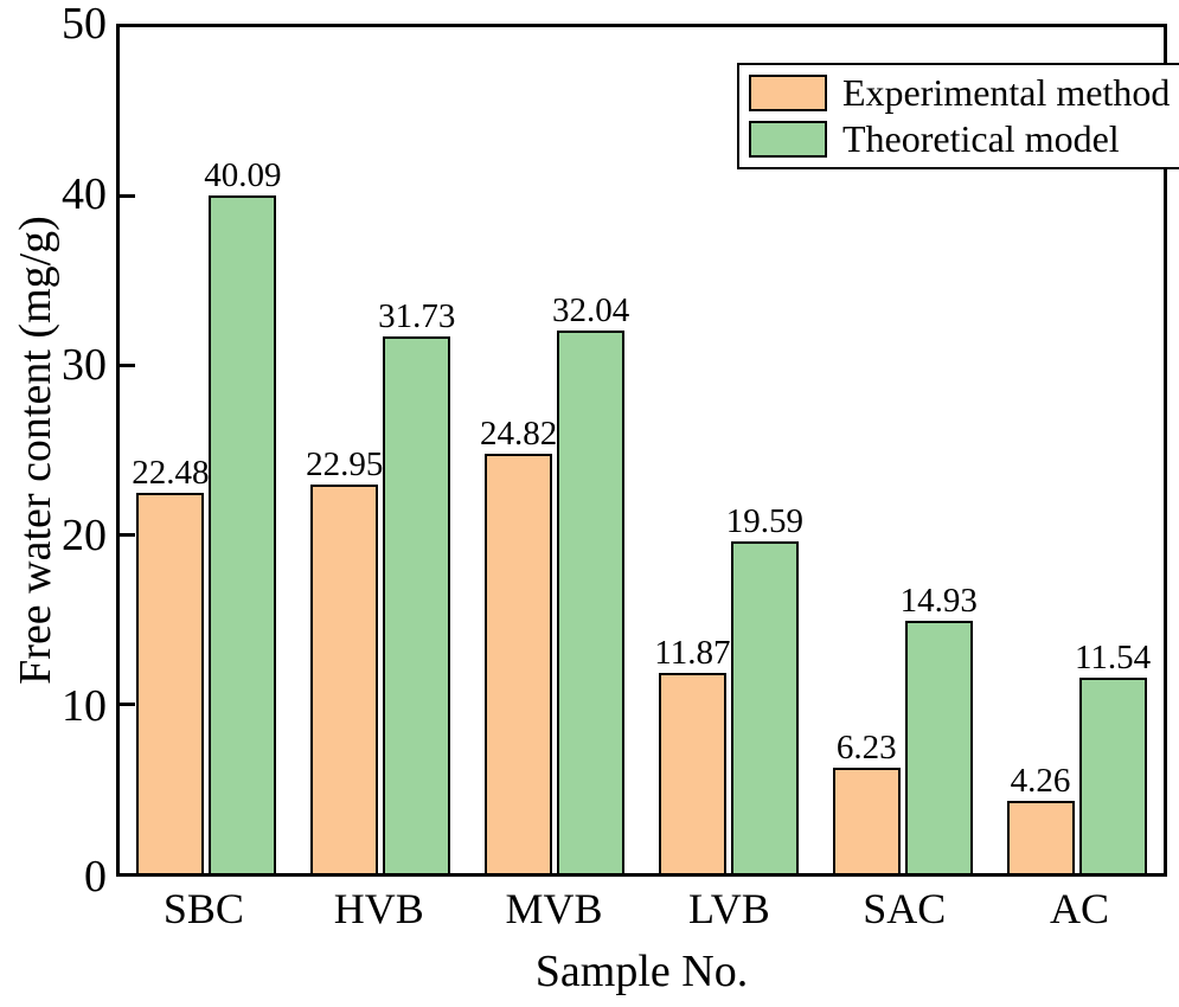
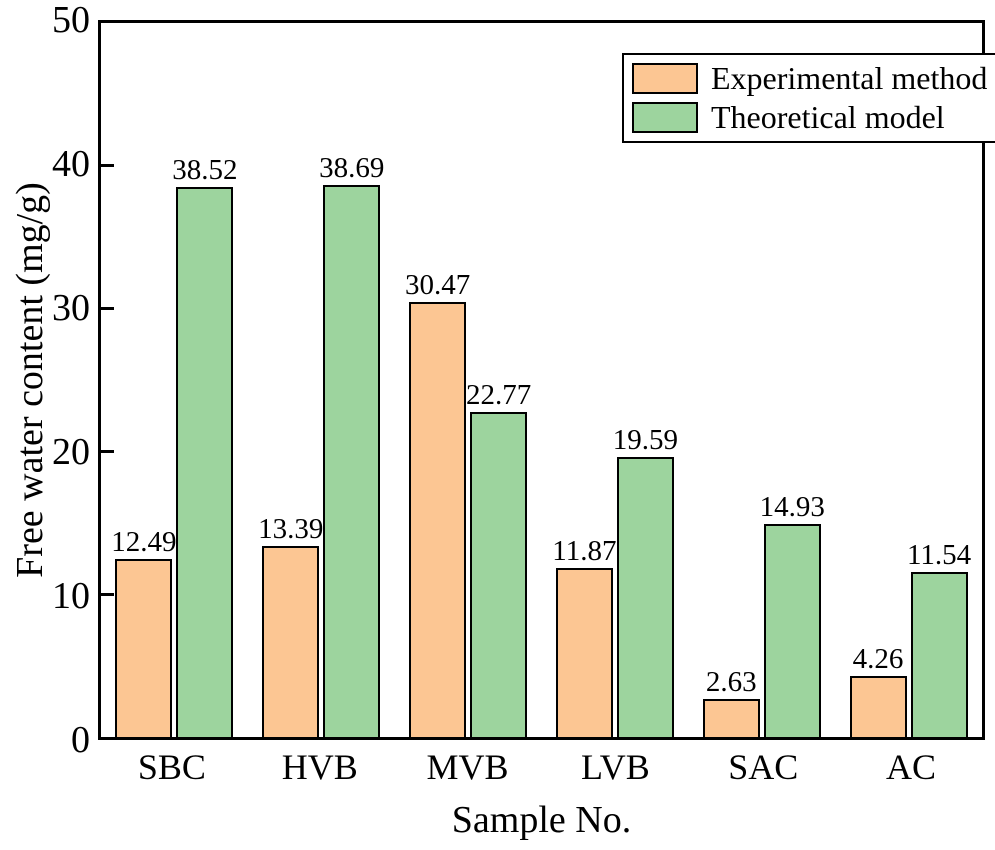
Experimental method/SBC: 22.48 -> 12.49
Theoretical model/SBC: 40.09 -> 38.52
Experimental method/HVB: 22.95 -> 13.39
Theoretical model/HVB: 31.73 -> 38.69
Experimental method/MVB: 24.82 -> 30.47
Theoretical model/MVB: 32.04 -> 22.77
Experimental method/SAC: 6.23 -> 2.63
